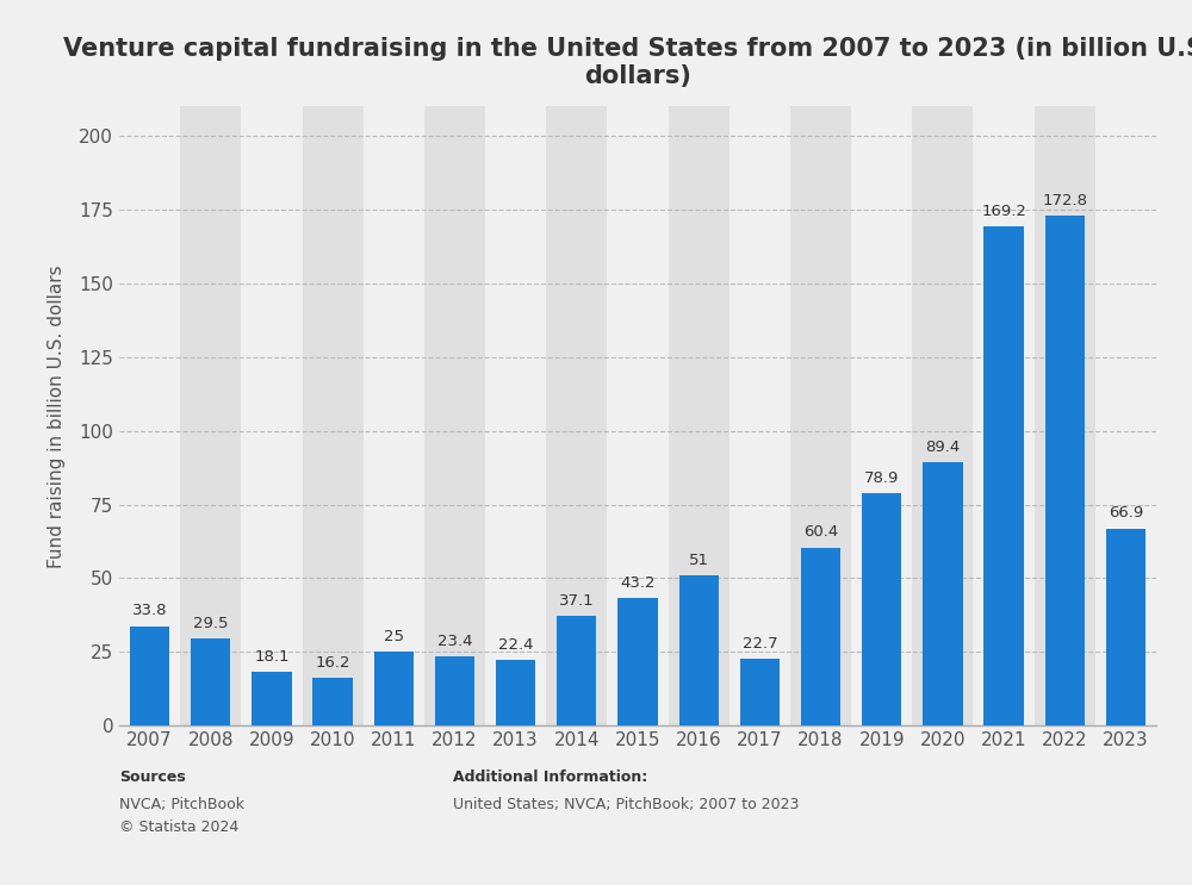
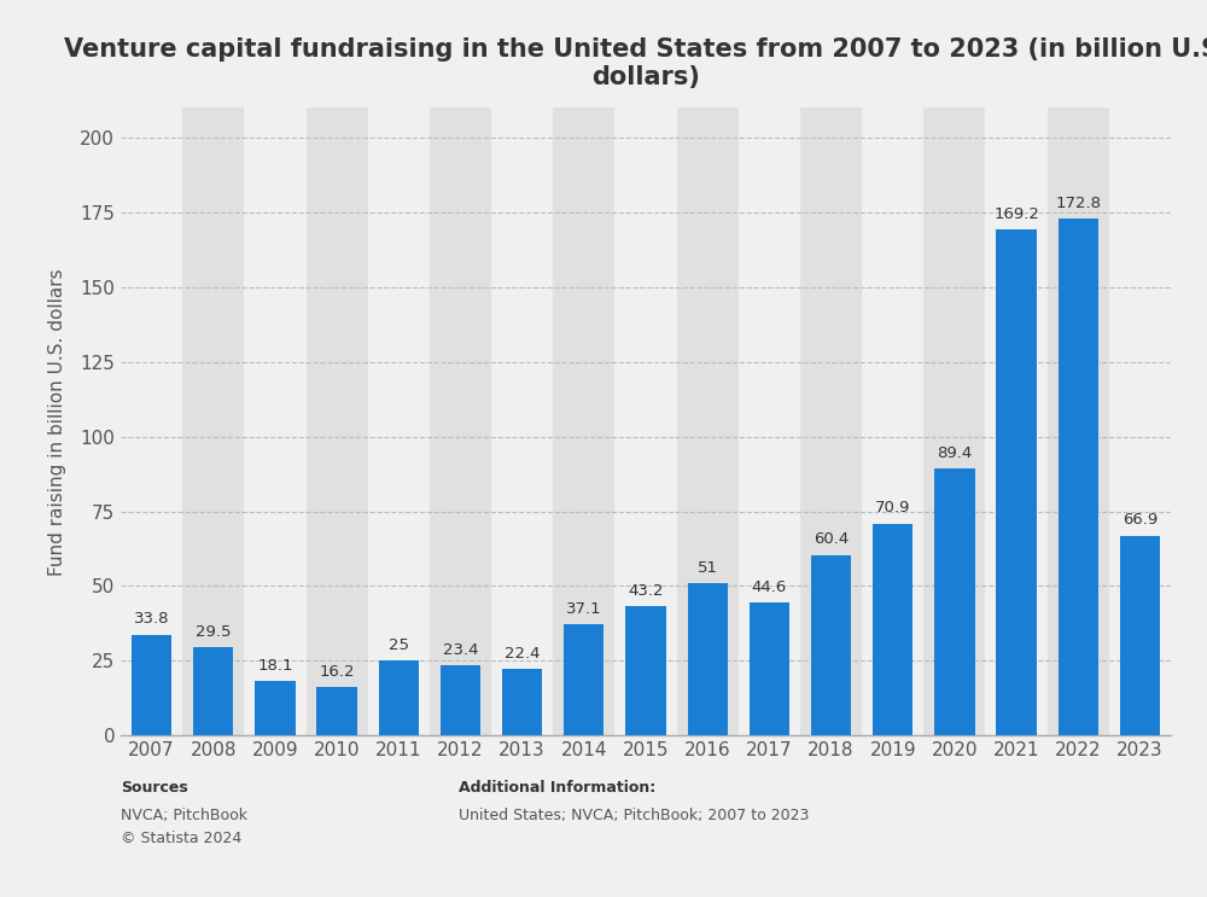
2017: 22.7 -> 44.6
2019: 78.9 -> 70.9
